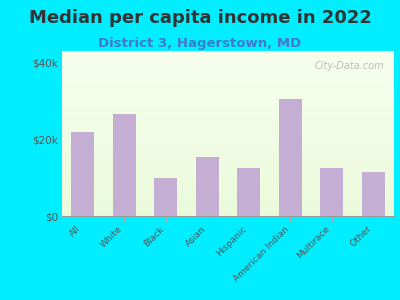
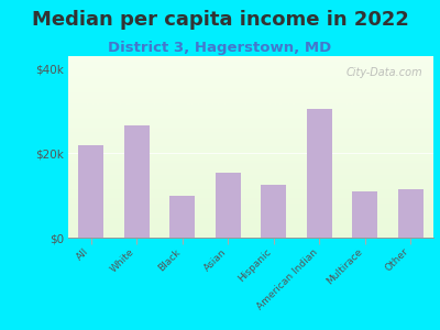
Multirace: $12.5k -> $11.0k
